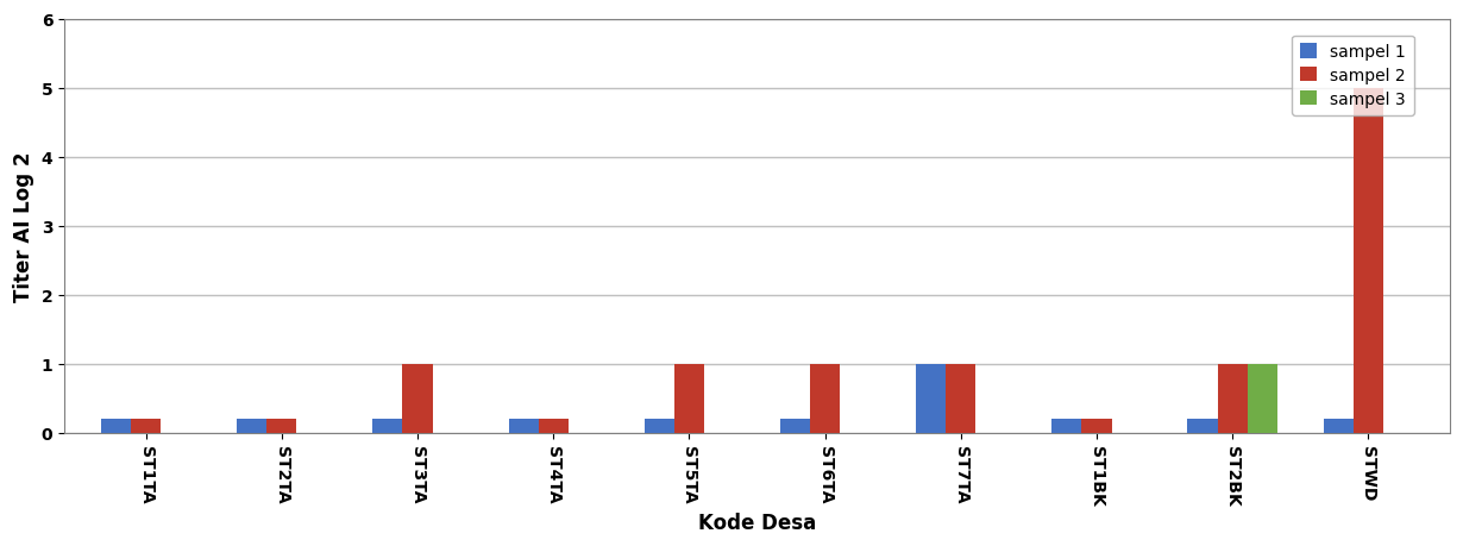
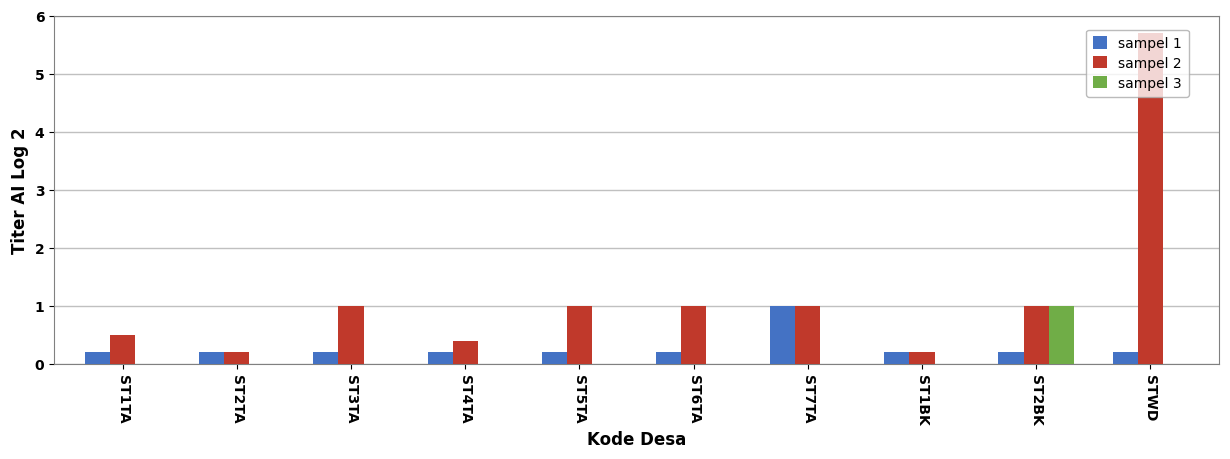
sampel 2/ST1TA: 0.2 -> 0.5
sampel 2/ST4TA: 0.2 -> 0.4
sampel 2/STWD: 5.0 -> 5.7
